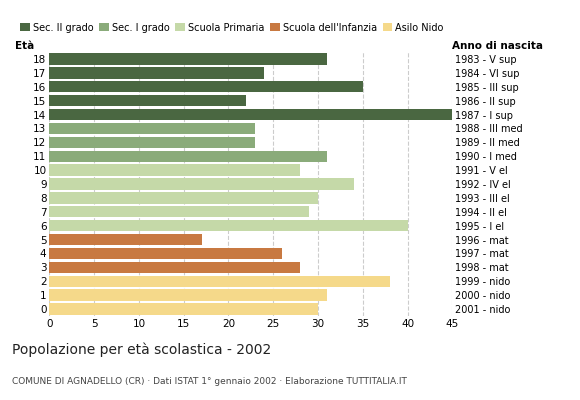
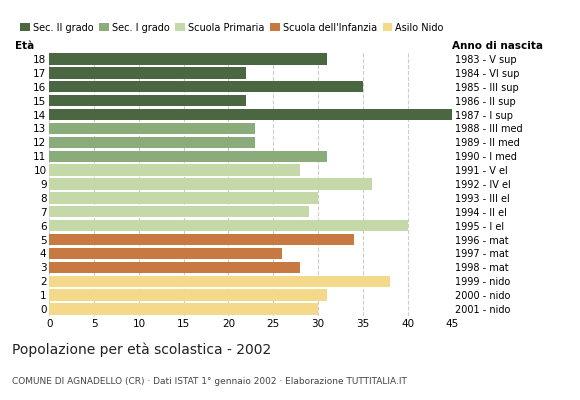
17: 24 -> 22
9: 34 -> 36
5: 17 -> 34
